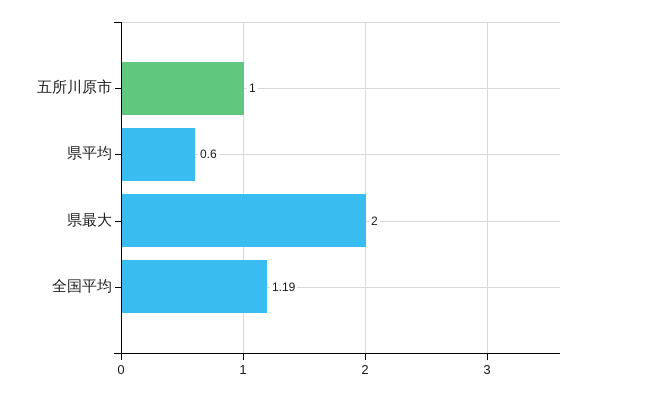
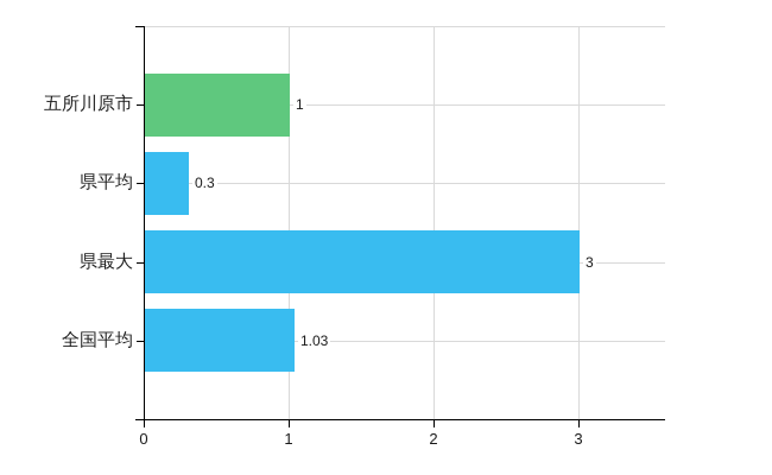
県平均: 0.6 -> 0.3
県最大: 2 -> 3
全国平均: 1.19 -> 1.03
